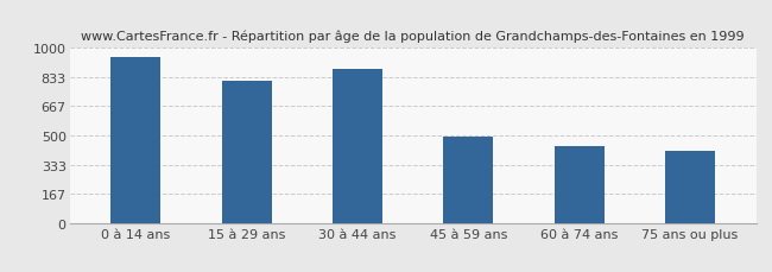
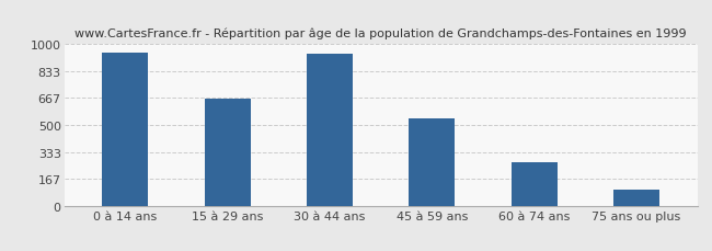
15 à 29 ans: 810 -> 660
30 à 44 ans: 880 -> 940
45 à 59 ans: 490 -> 540
60 à 74 ans: 440 -> 270
75 ans ou plus: 410 -> 100
